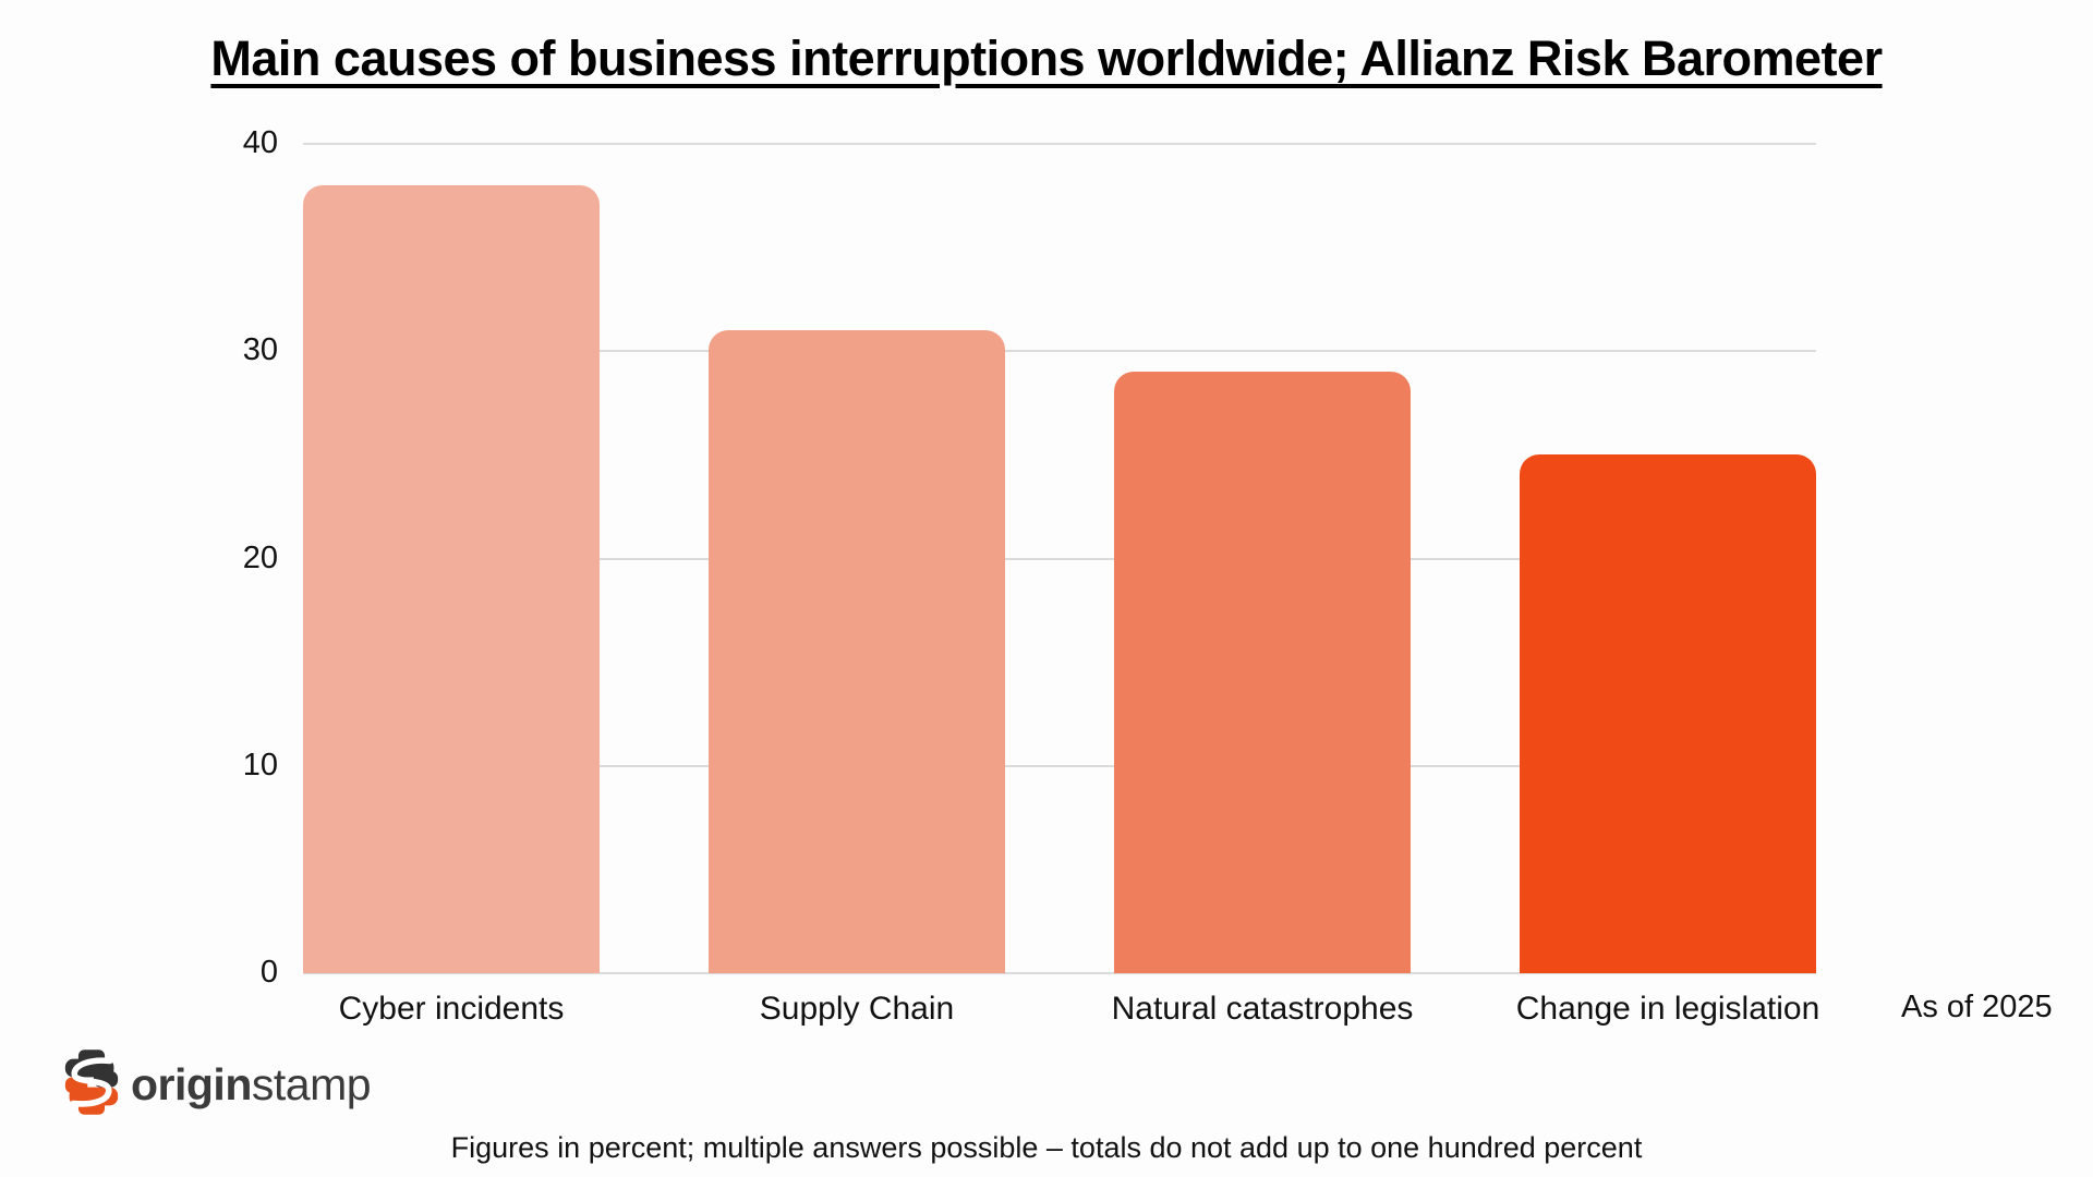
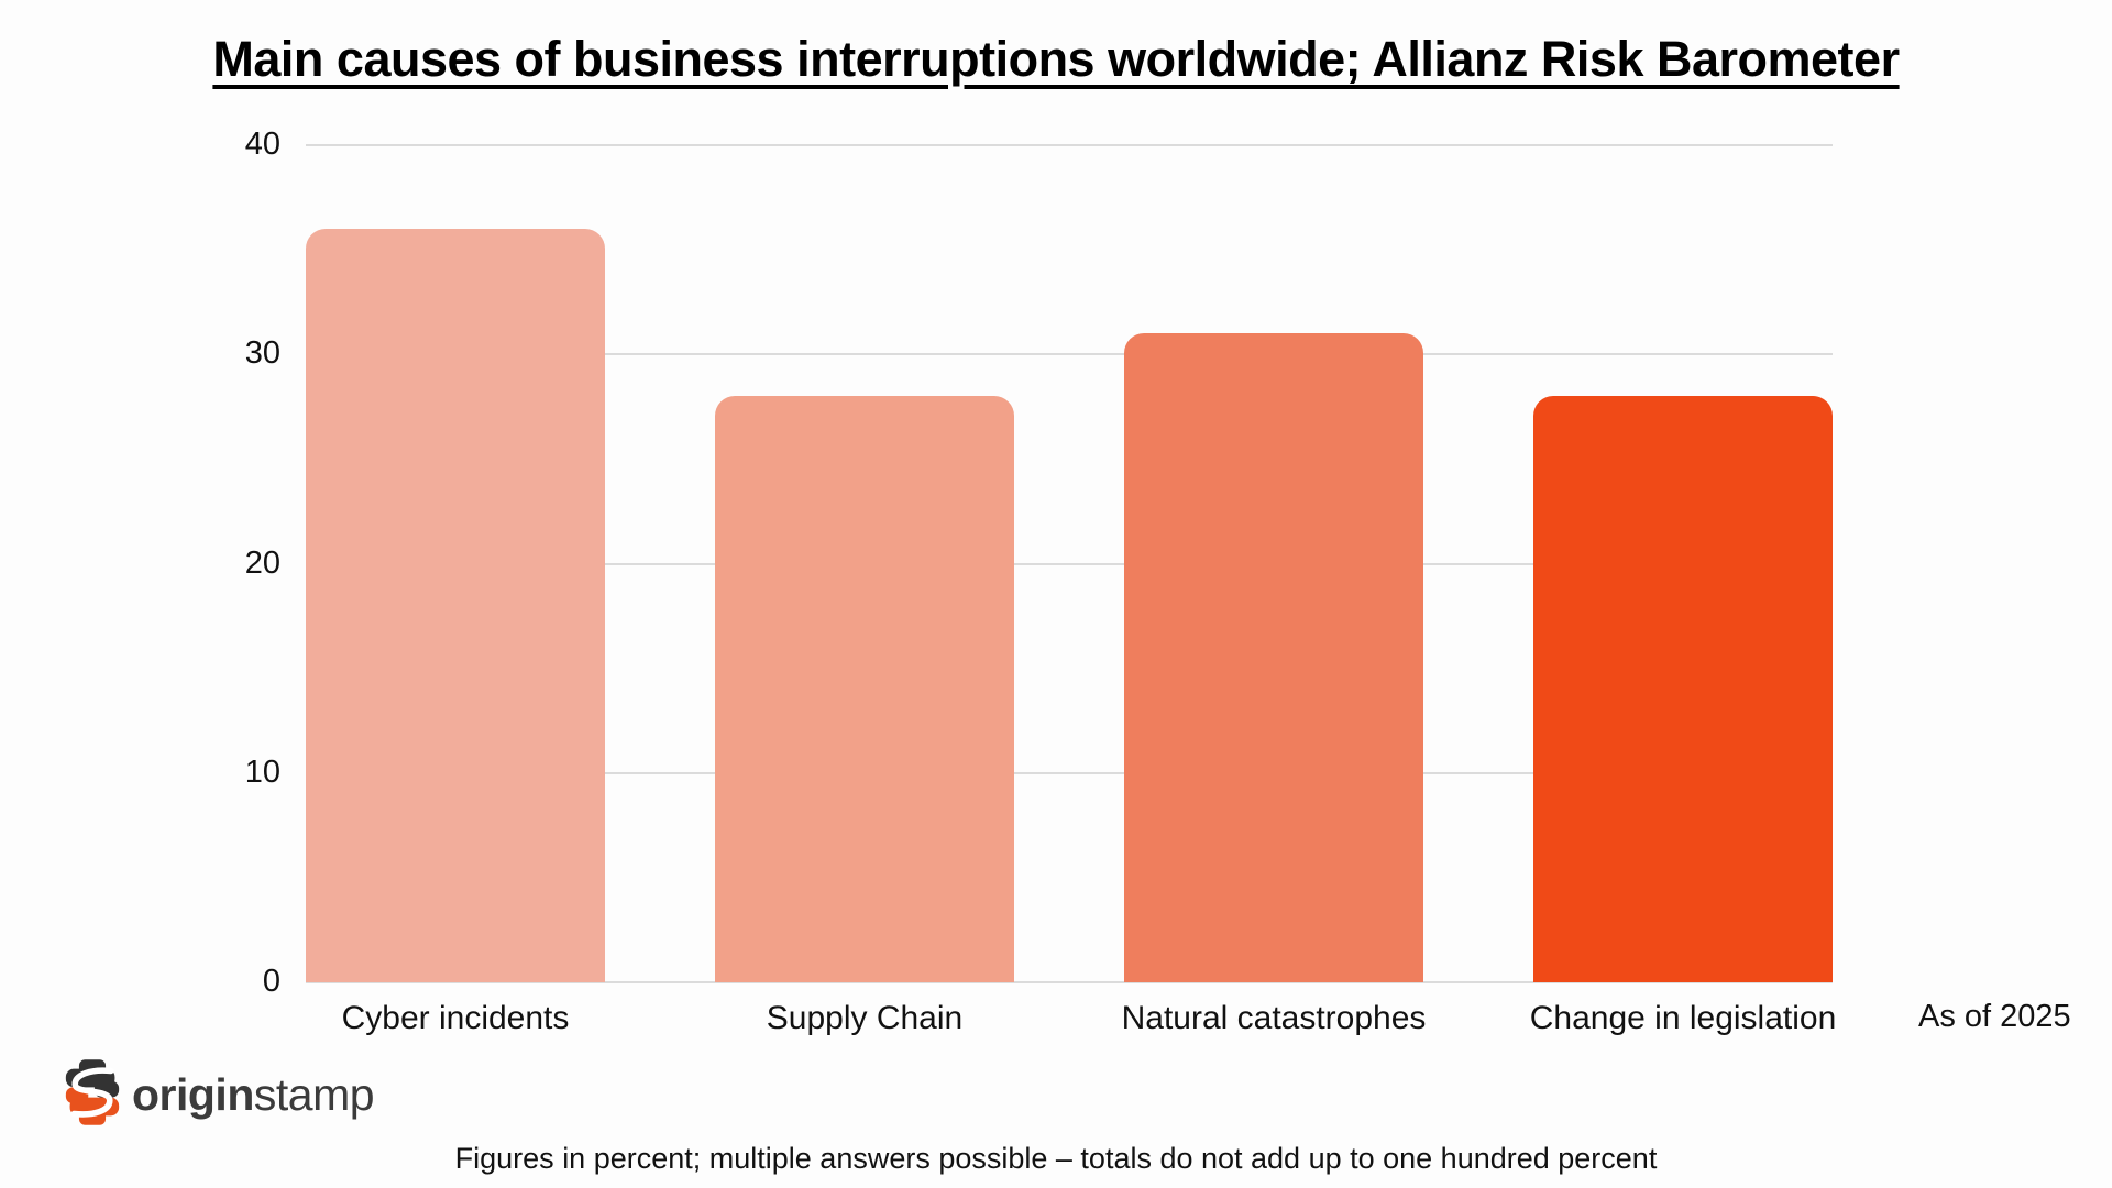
Cyber incidents: 38 -> 36
Supply Chain: 31 -> 28
Natural catastrophes: 29 -> 31
Change in legislation: 25 -> 28
